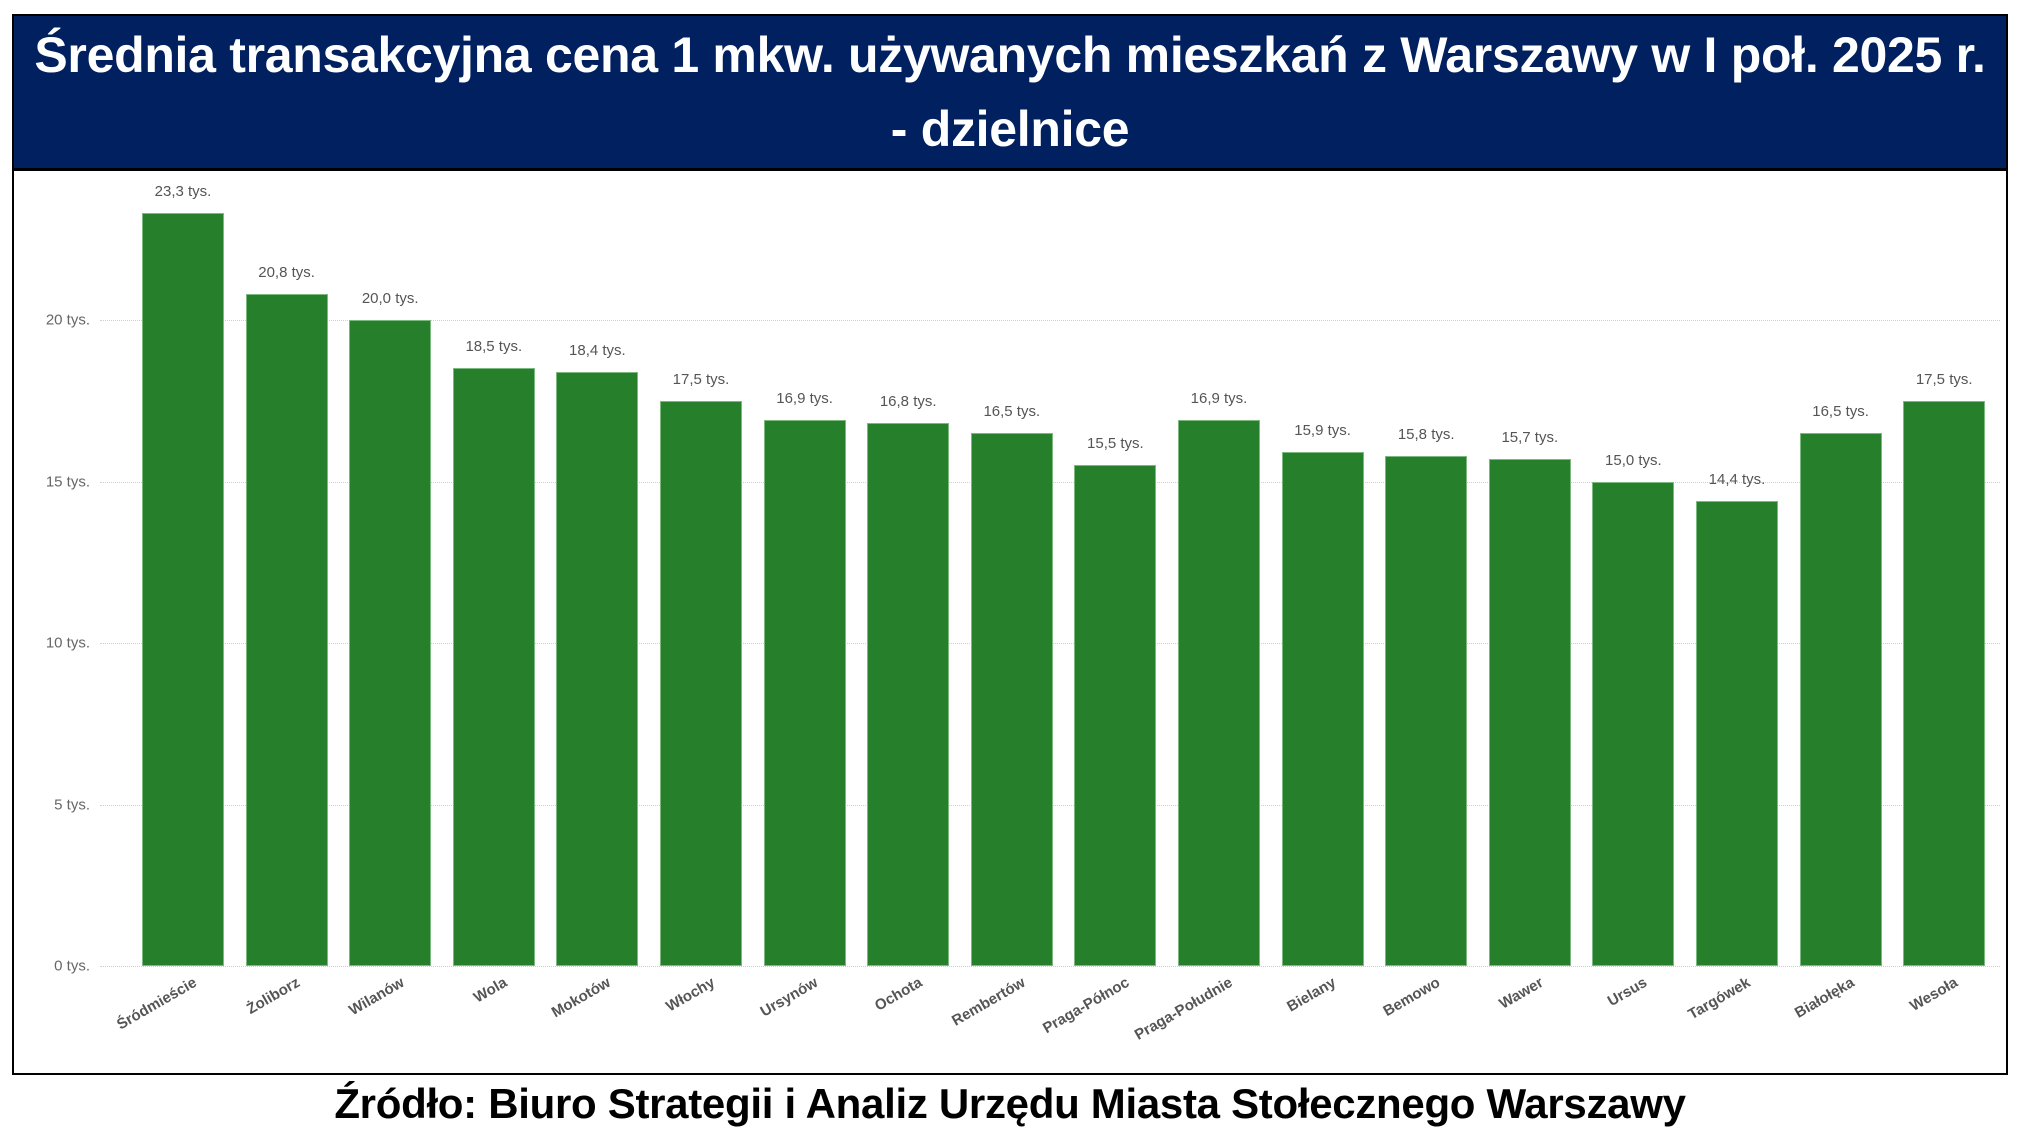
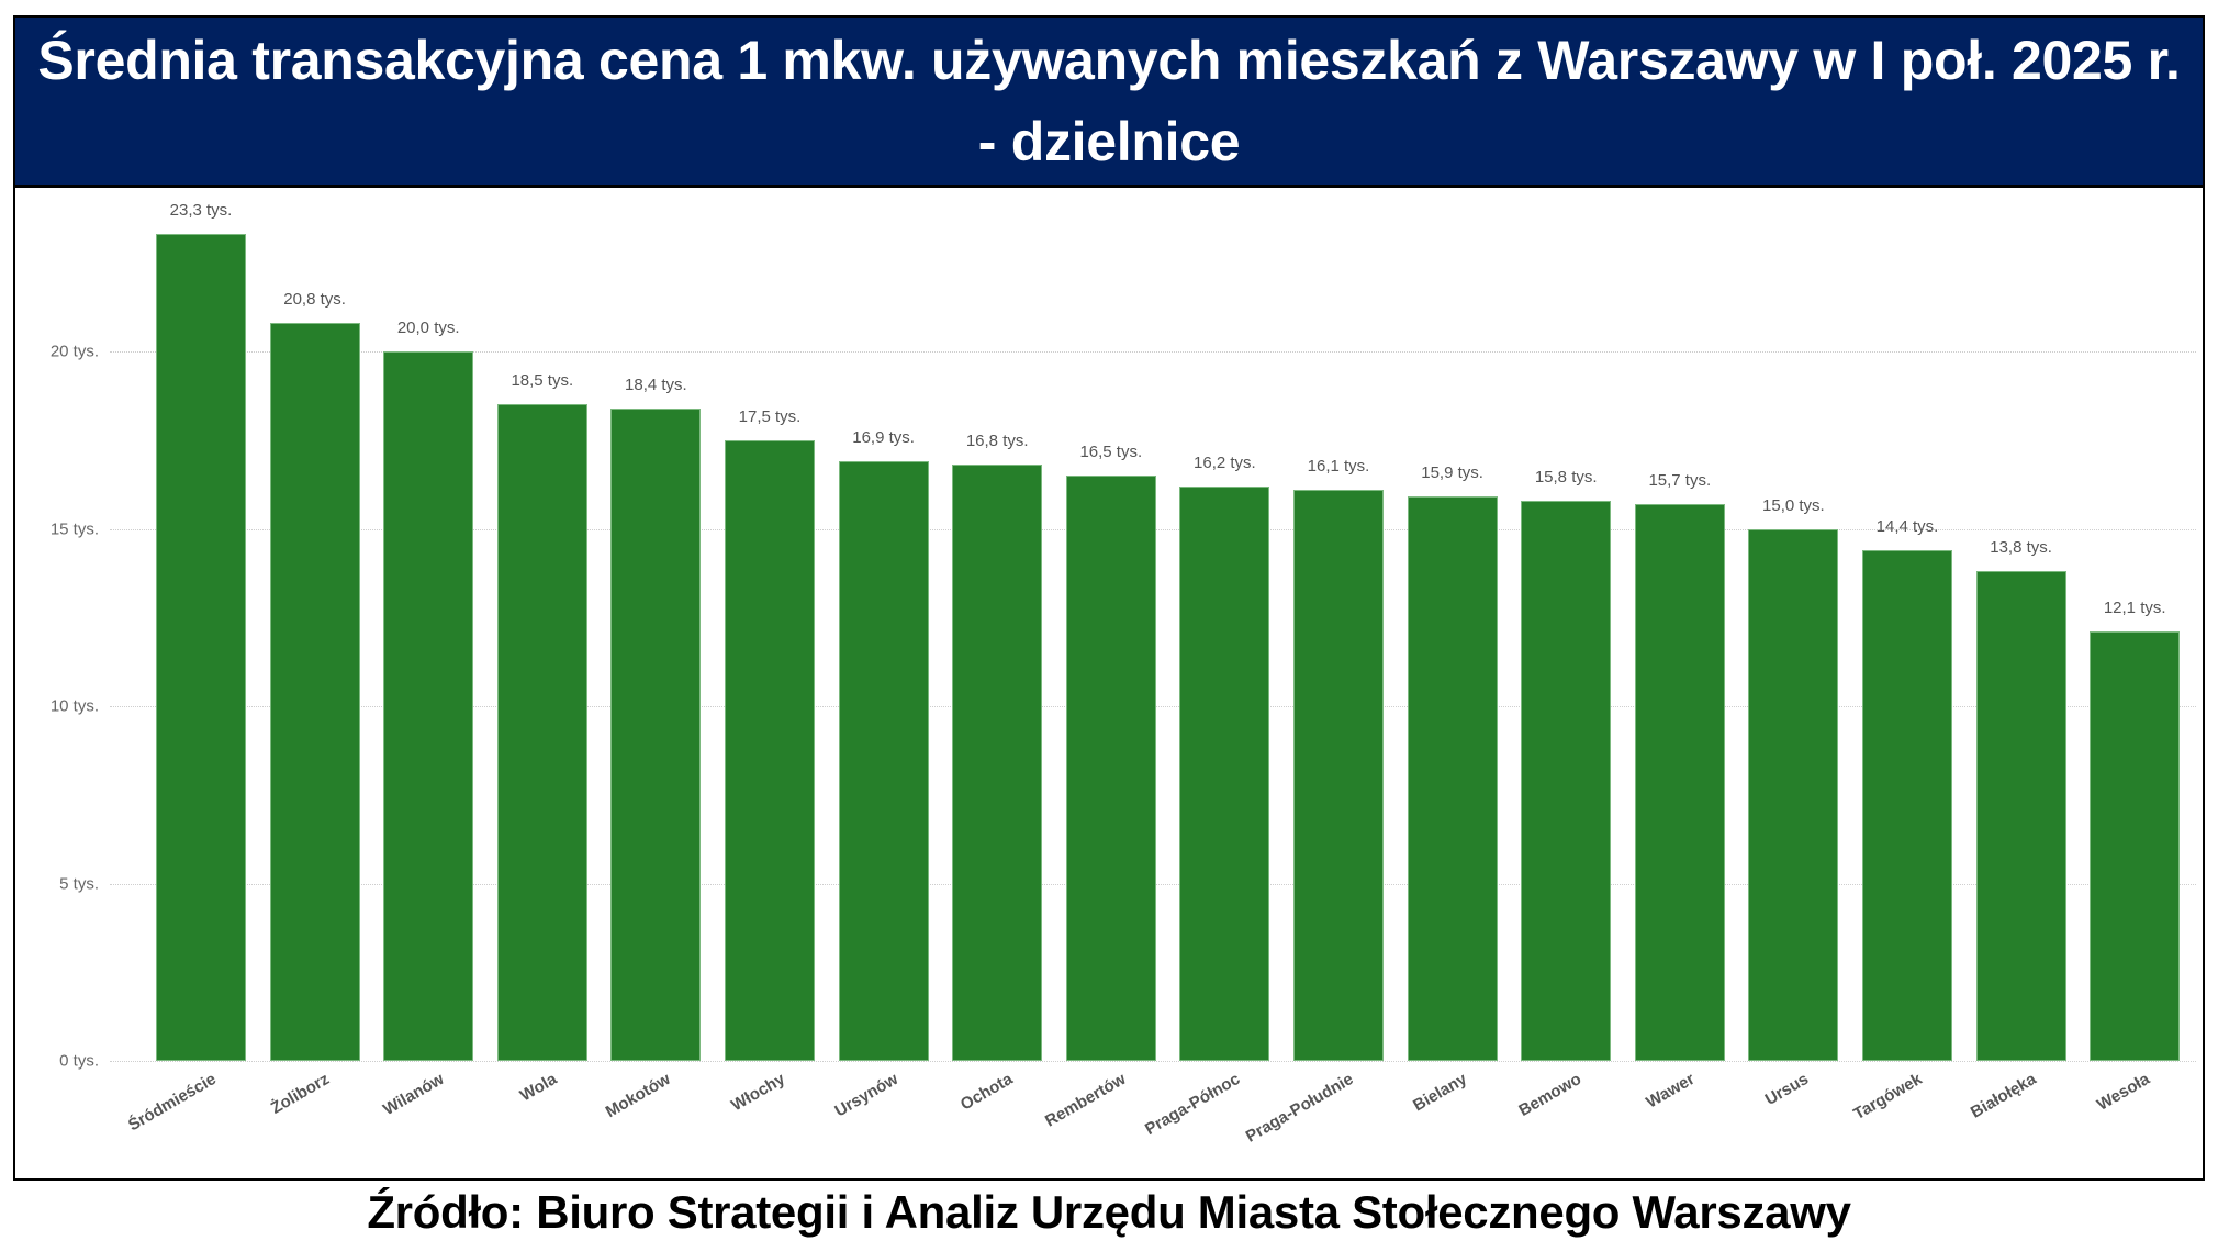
Praga-Północ: 15,5 -> 16,2
Praga-Południe: 16,9 -> 16,1
Białołęka: 16,5 -> 13,8
Wesoła: 17,5 -> 12,1
